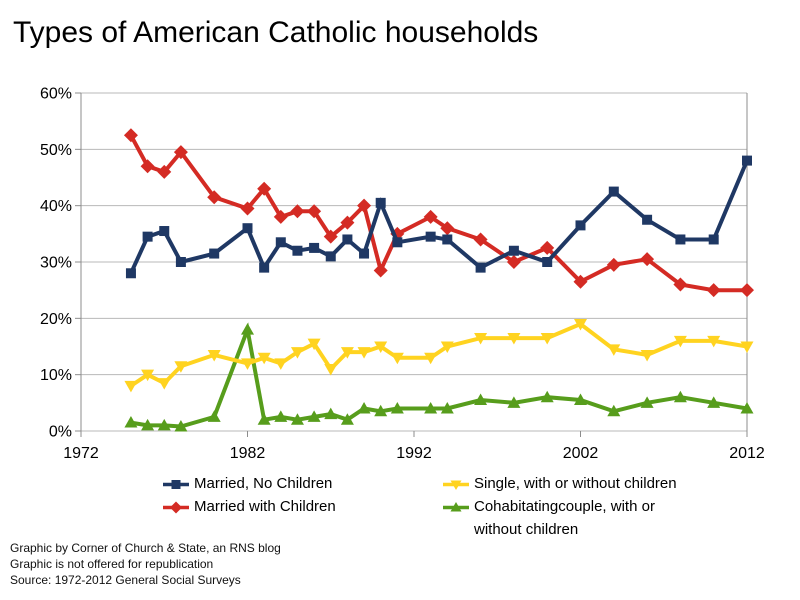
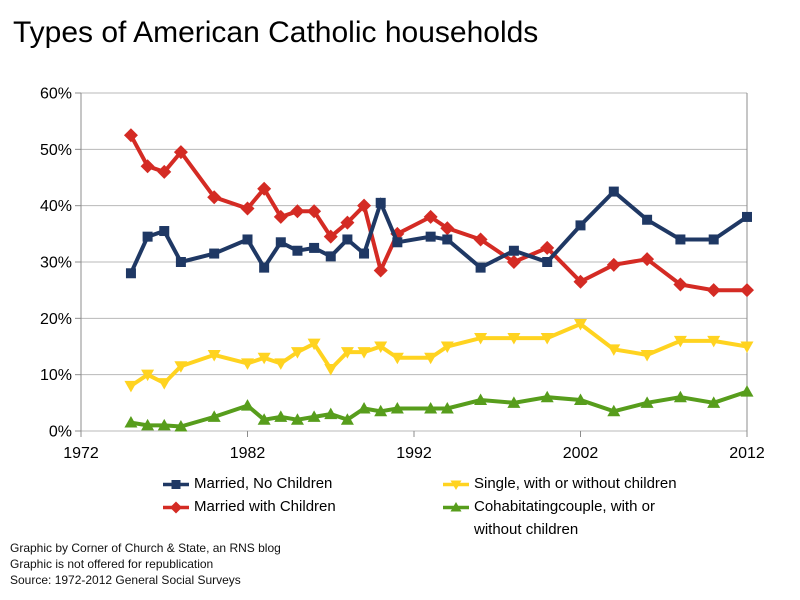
Married, No Children/1982: 36% -> 34%
Cohabitatingcouple, with or without children/1982: 18% -> 4%
Married, No Children/2012: 48% -> 38%
Cohabitatingcouple, with or without children/2012: 4% -> 7%
